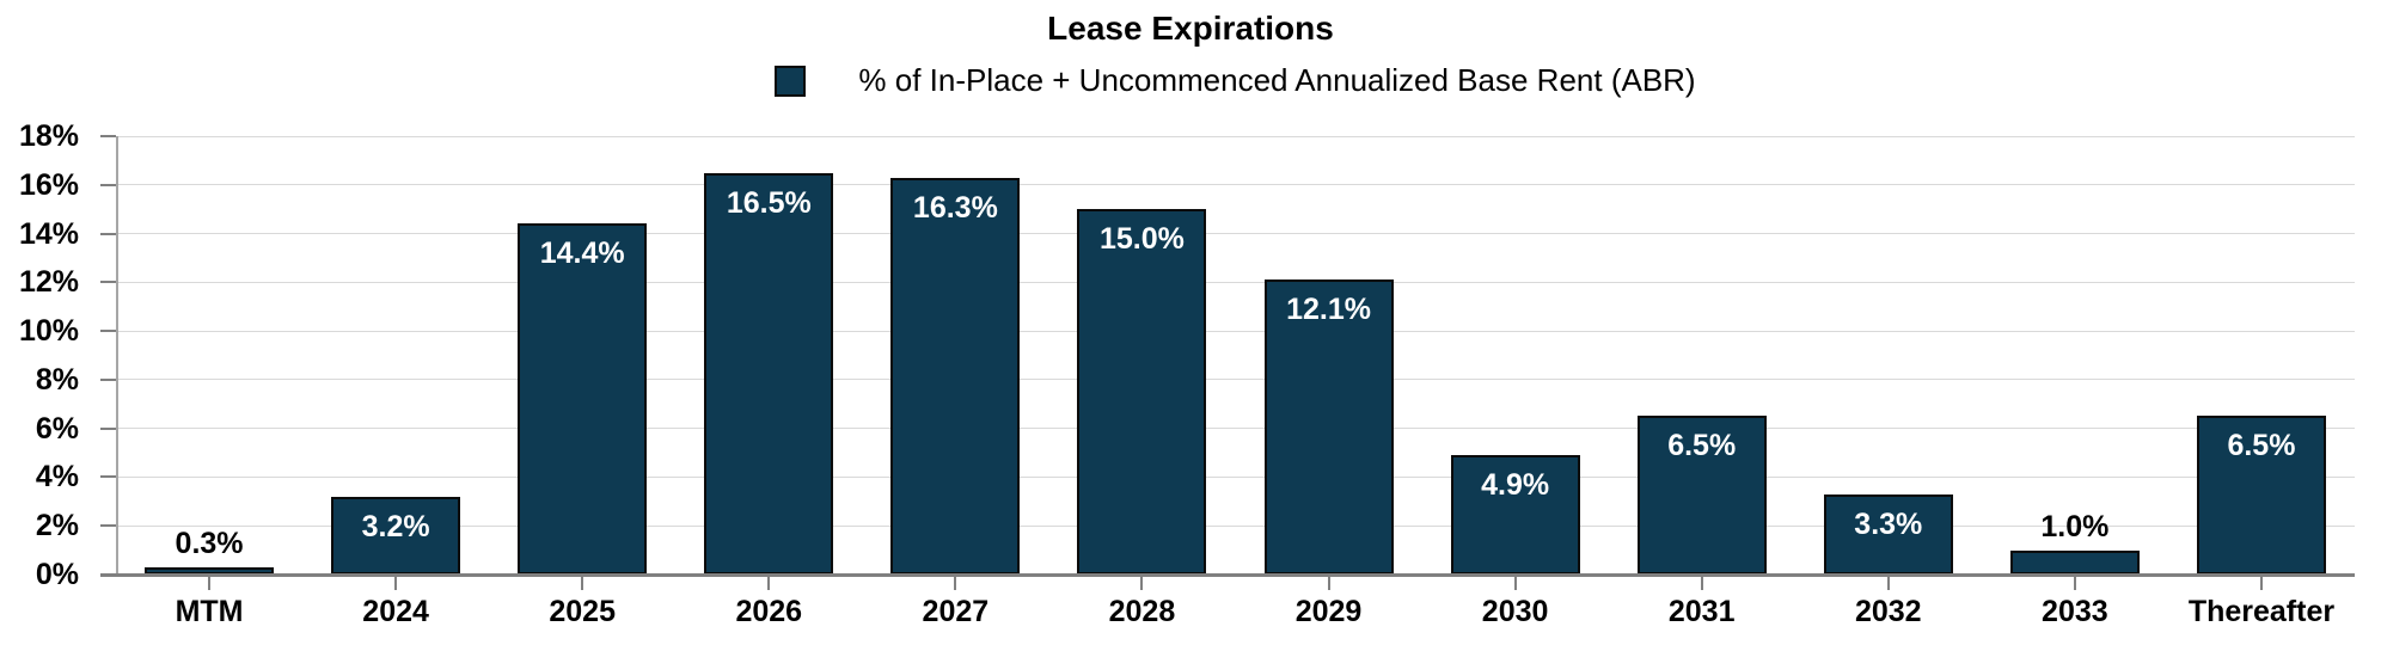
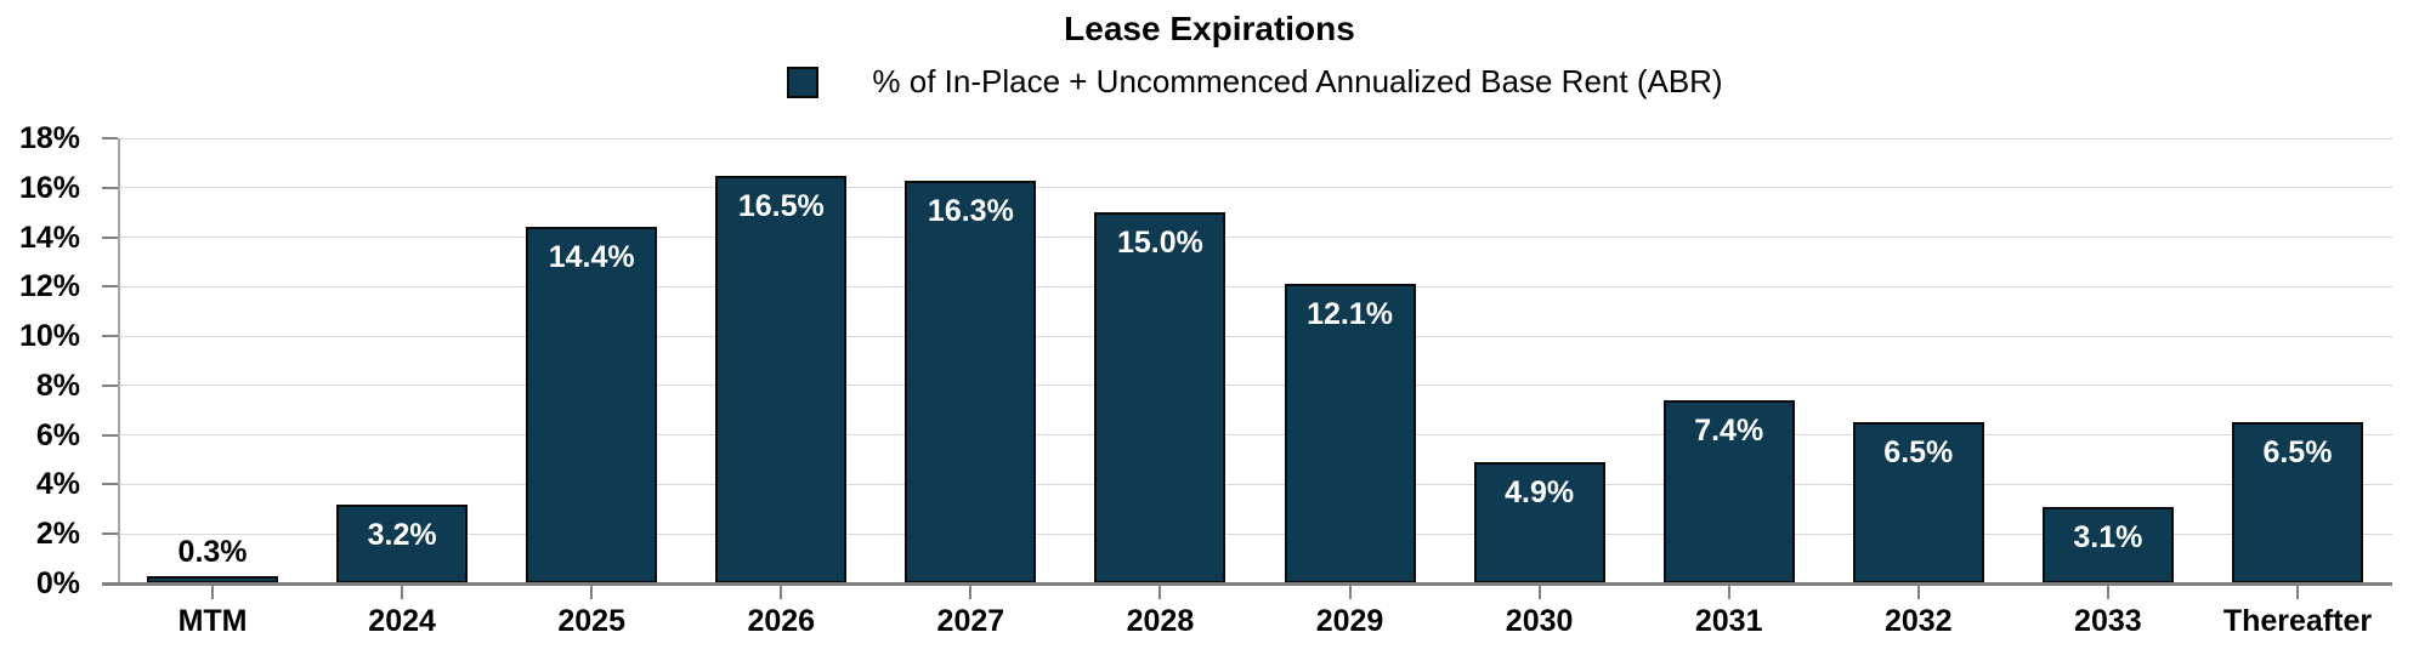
2031: 6.5% -> 7.4%
2032: 3.3% -> 6.5%
2033: 1.0% -> 3.1%
